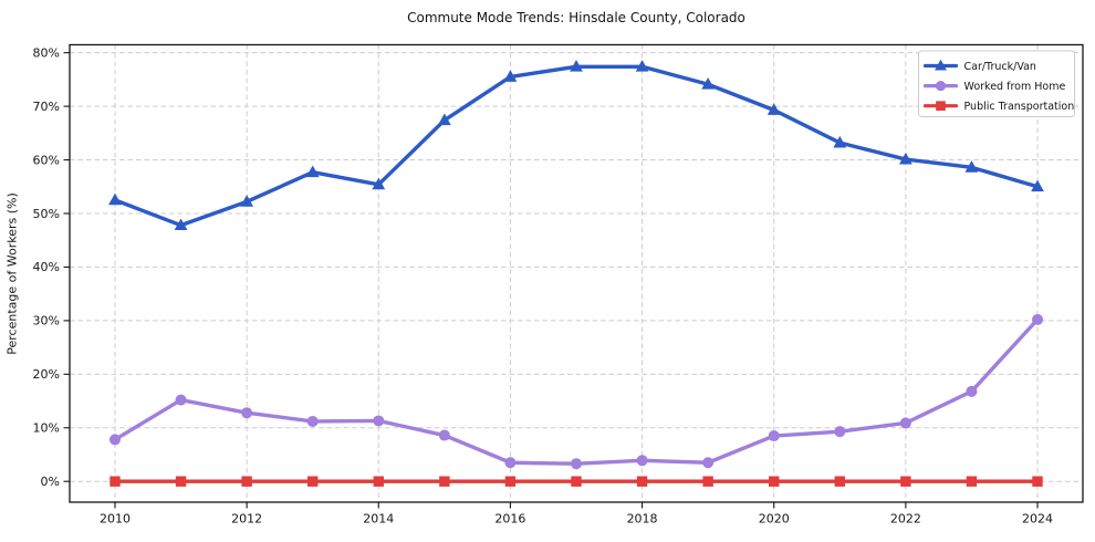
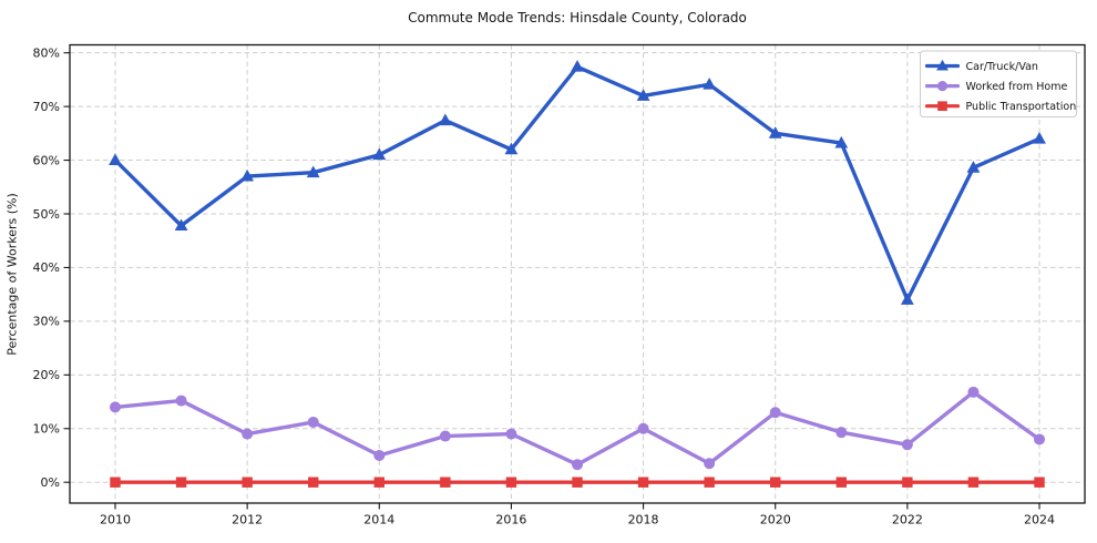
Car/Truck/Van/2010: 52% -> 60%
Worked from Home/2010: 8% -> 14%
Car/Truck/Van/2012: 52% -> 57%
Worked from Home/2012: 13% -> 9%
Car/Truck/Van/2014: 55% -> 61%
Worked from Home/2014: 11% -> 5%
Car/Truck/Van/2016: 76% -> 62%
Worked from Home/2016: 4% -> 9%
Car/Truck/Van/2018: 77% -> 72%
Worked from Home/2018: 4% -> 10%
Car/Truck/Van/2020: 69% -> 65%
Worked from Home/2020: 8% -> 13%
Car/Truck/Van/2022: 60% -> 34%
Worked from Home/2022: 11% -> 7%
Car/Truck/Van/2024: 55% -> 64%
Worked from Home/2024: 30% -> 8%
